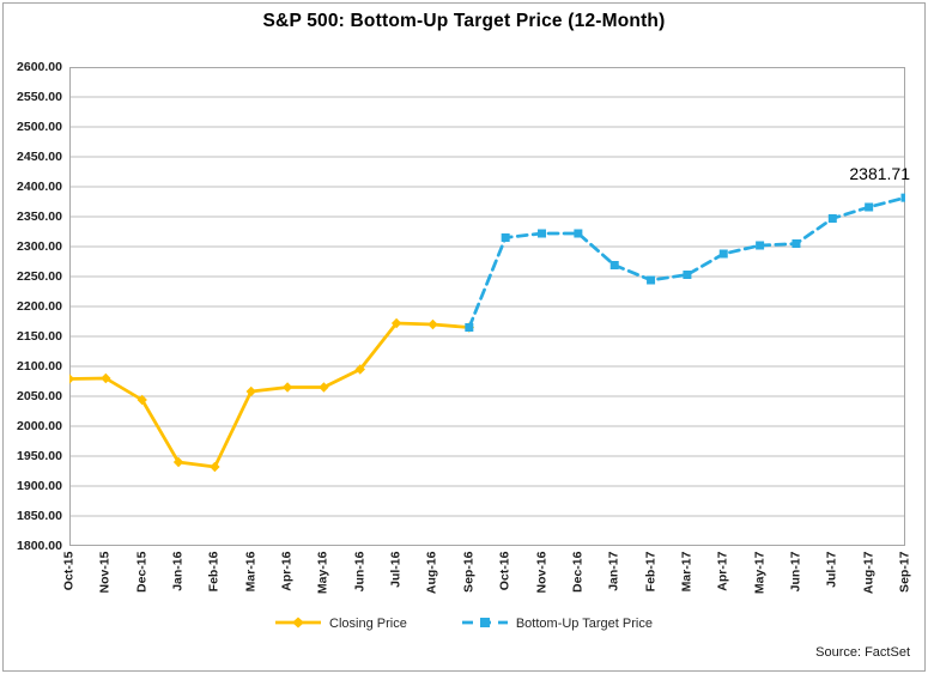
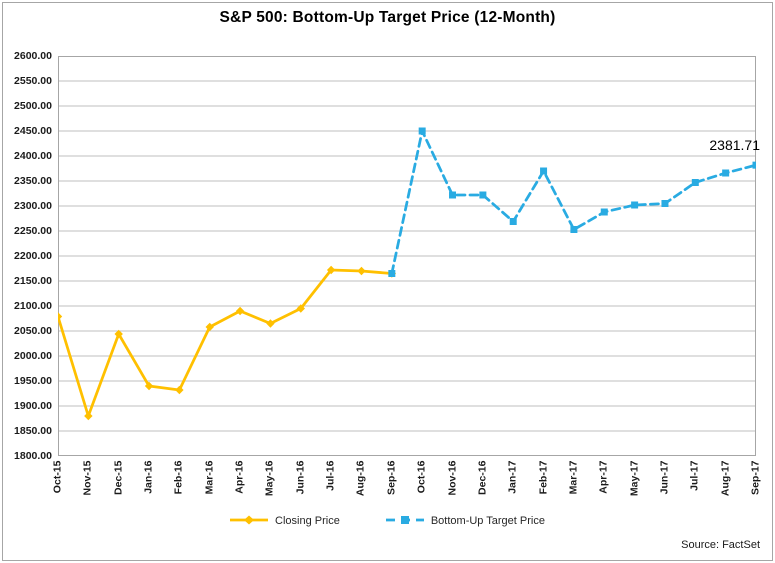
Closing Price/Nov-15: 2080 -> 1880
Closing Price/Apr-16: 2060 -> 2090
Bottom-Up Target Price/Oct-16: 2320 -> 2450
Bottom-Up Target Price/Feb-17: 2240 -> 2370
